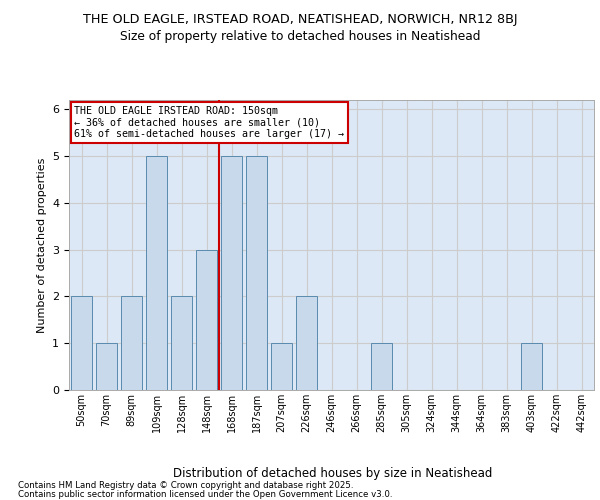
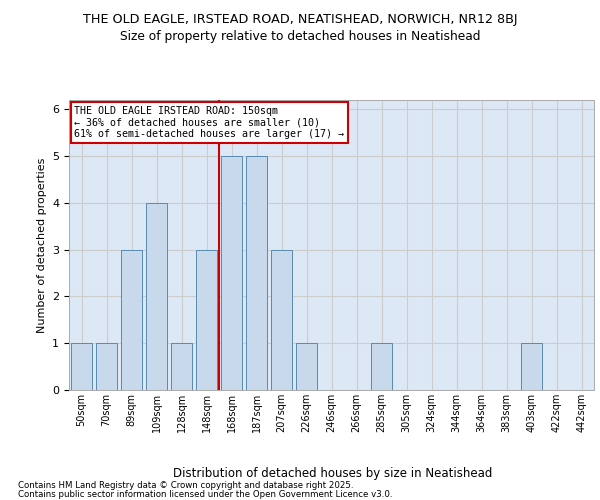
50sqm: 2 -> 1
89sqm: 2 -> 3
109sqm: 5 -> 4
128sqm: 2 -> 1
207sqm: 1 -> 3
226sqm: 2 -> 1
